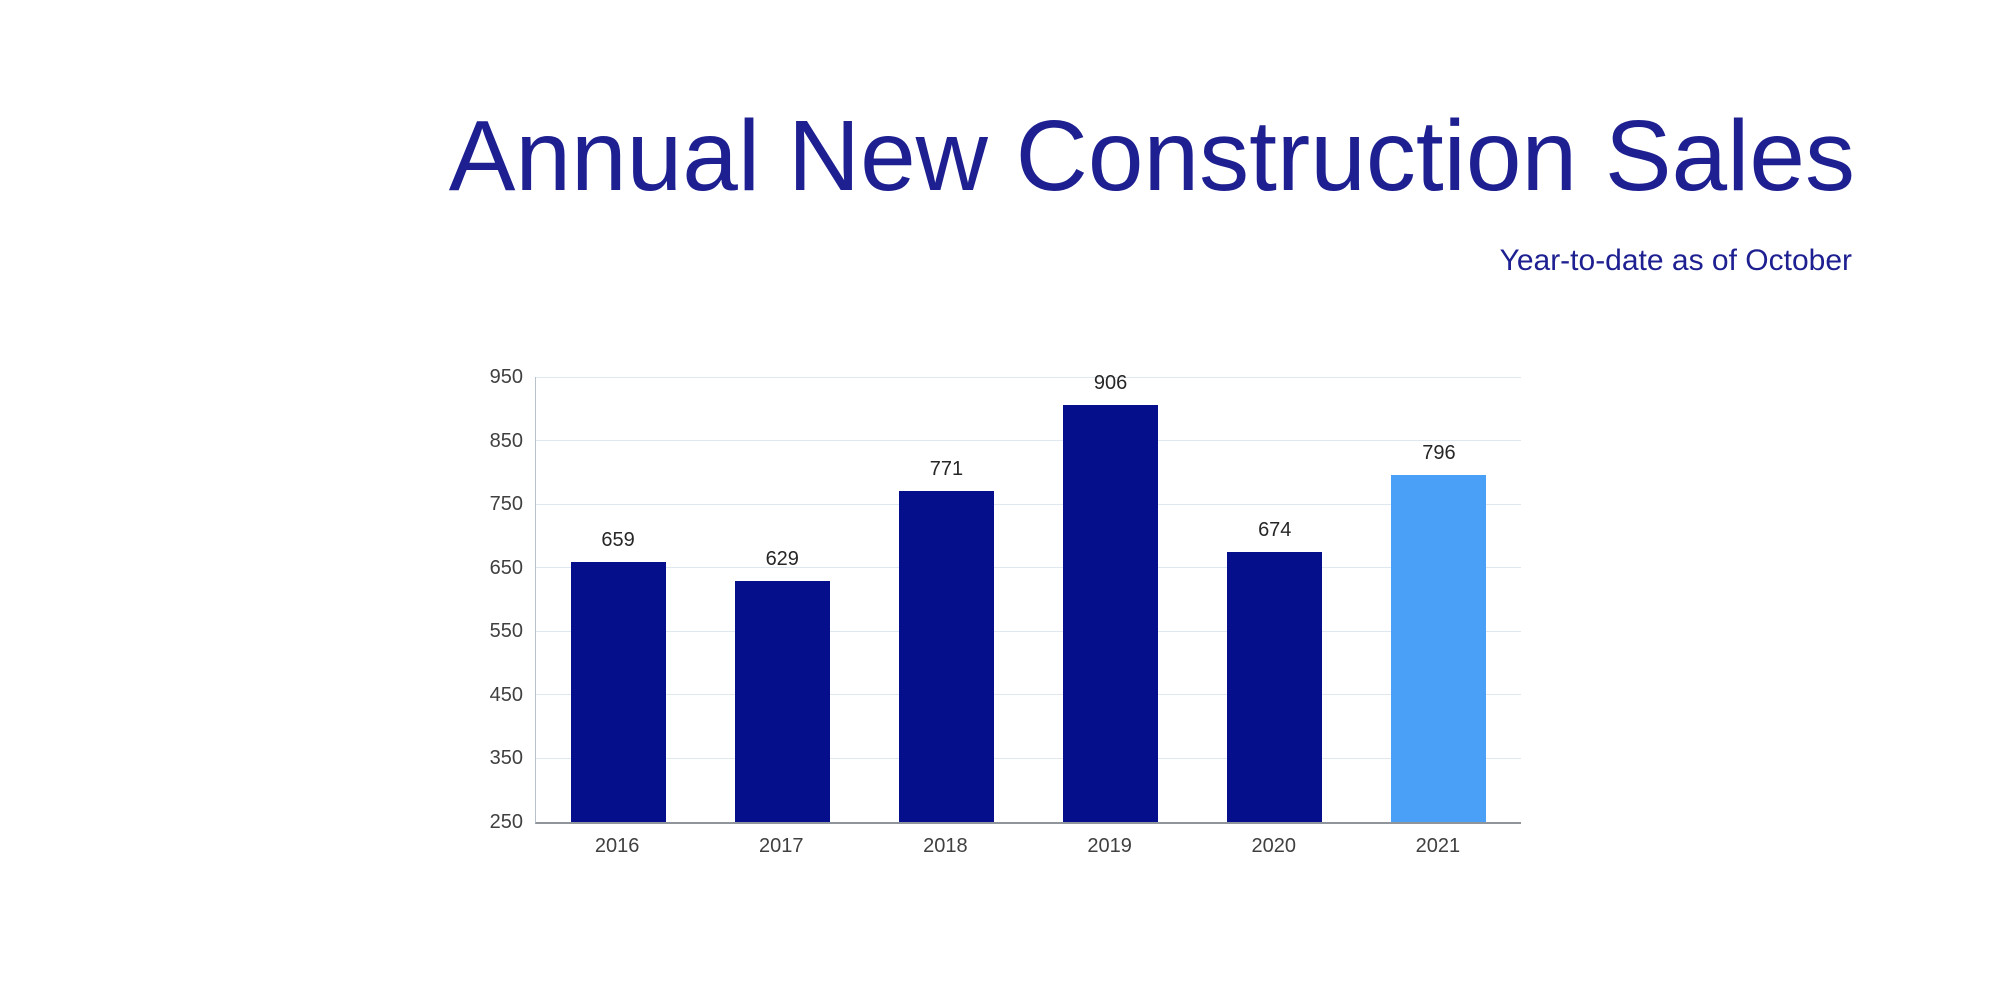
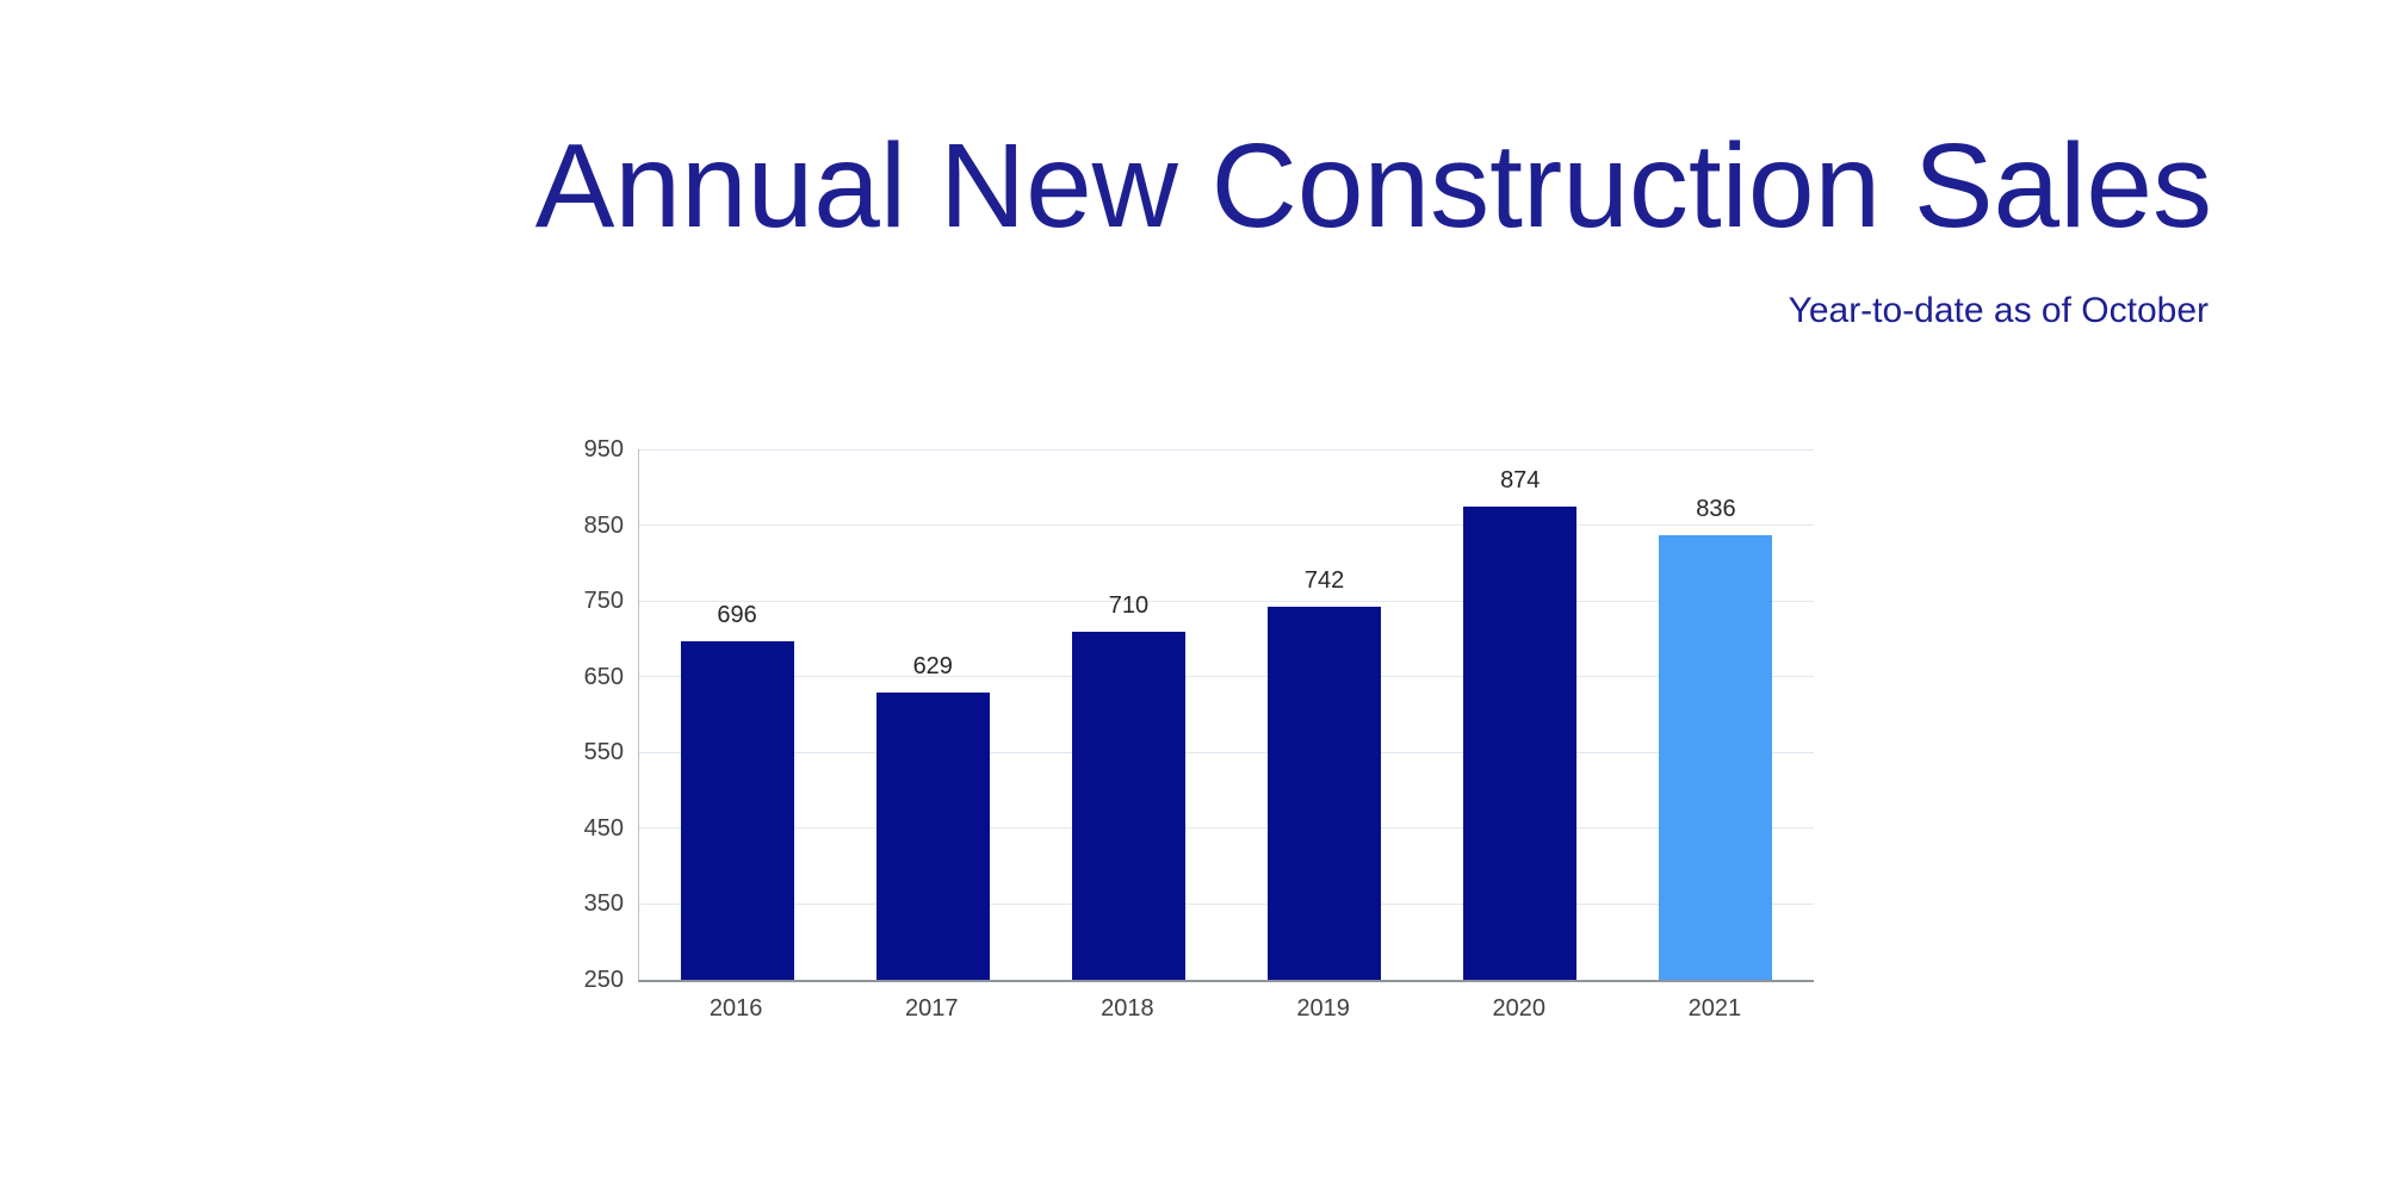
2016: 659 -> 696
2018: 771 -> 710
2019: 906 -> 742
2020: 674 -> 874
2021: 796 -> 836
